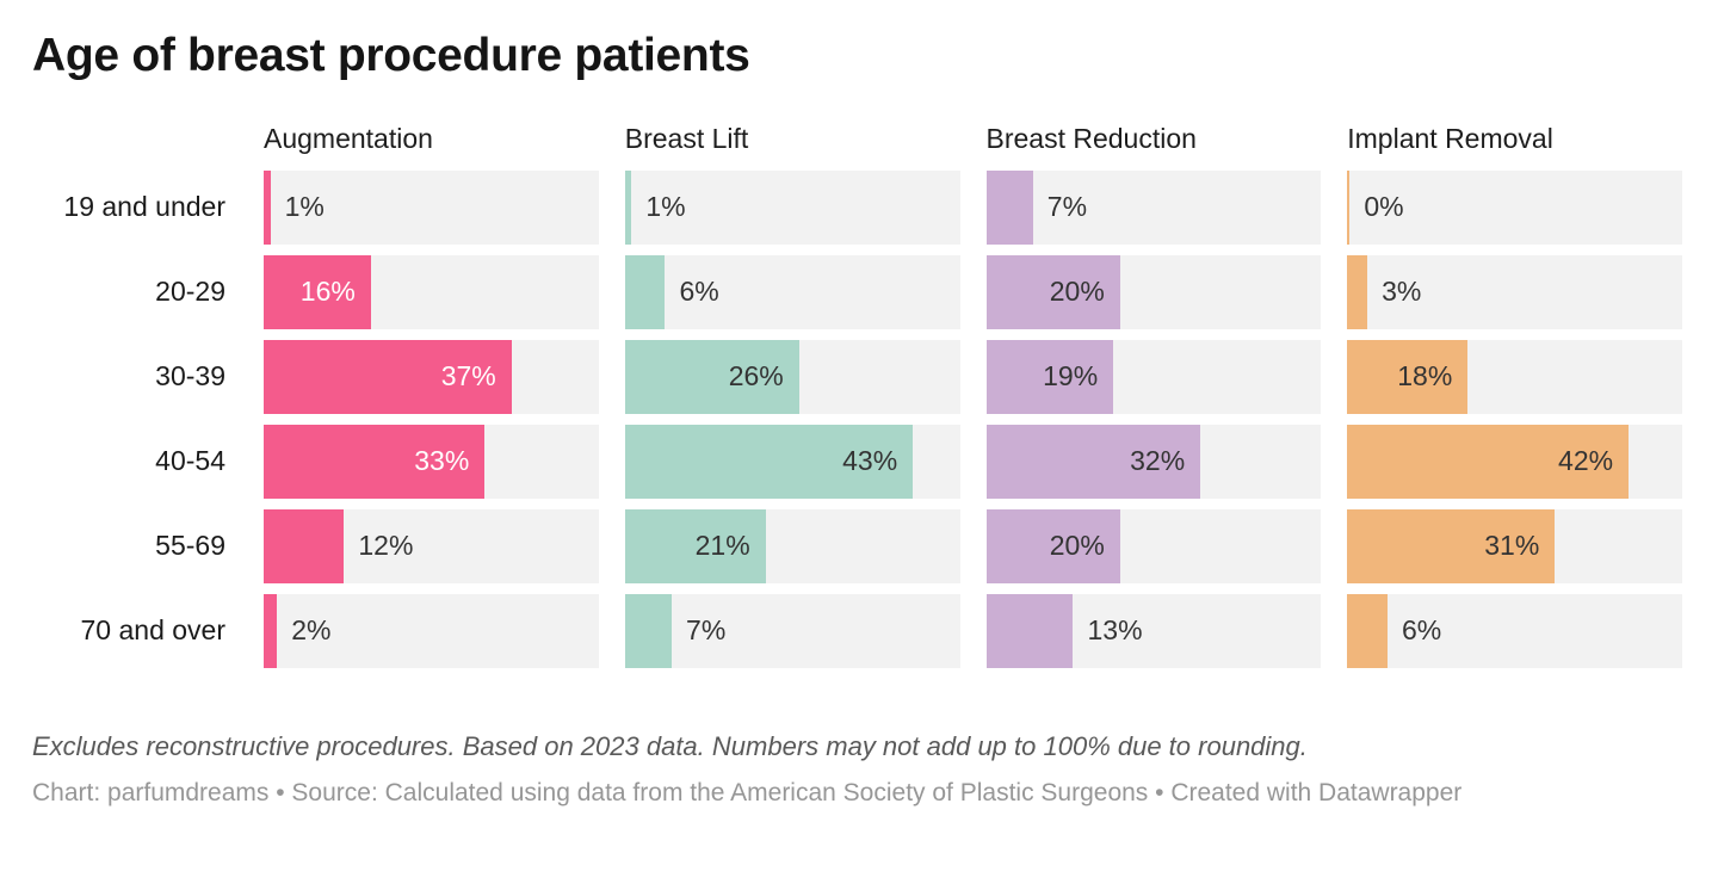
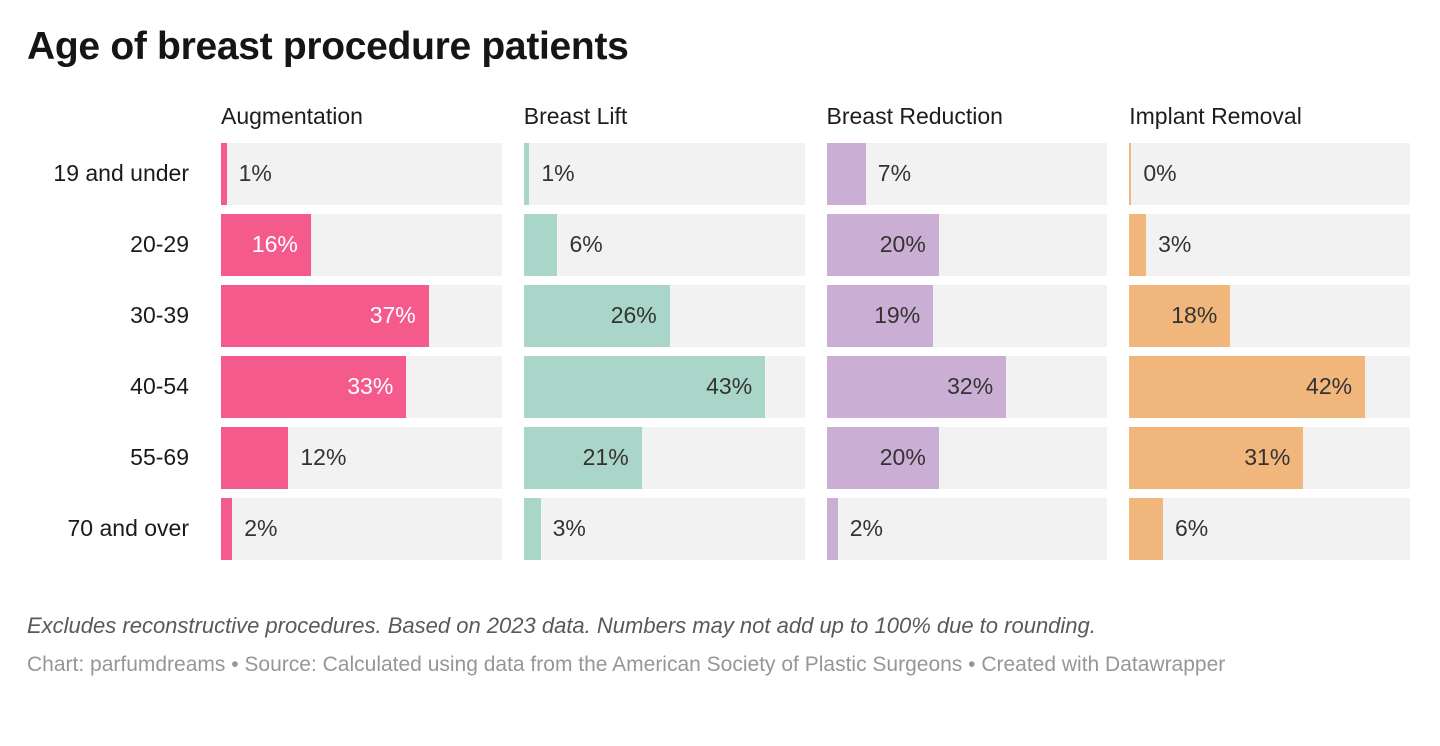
Breast Lift/70 and over: 7% -> 3%
Breast Reduction/70 and over: 13% -> 2%
